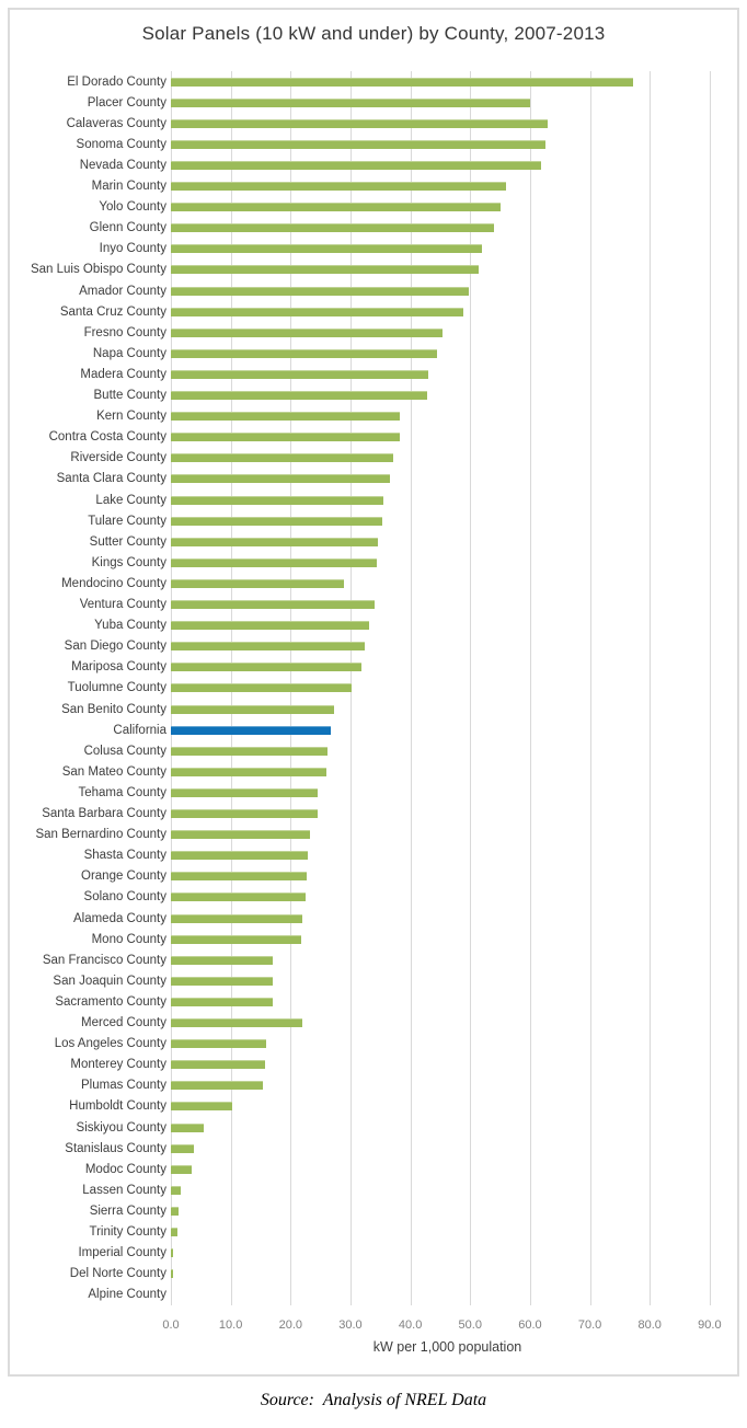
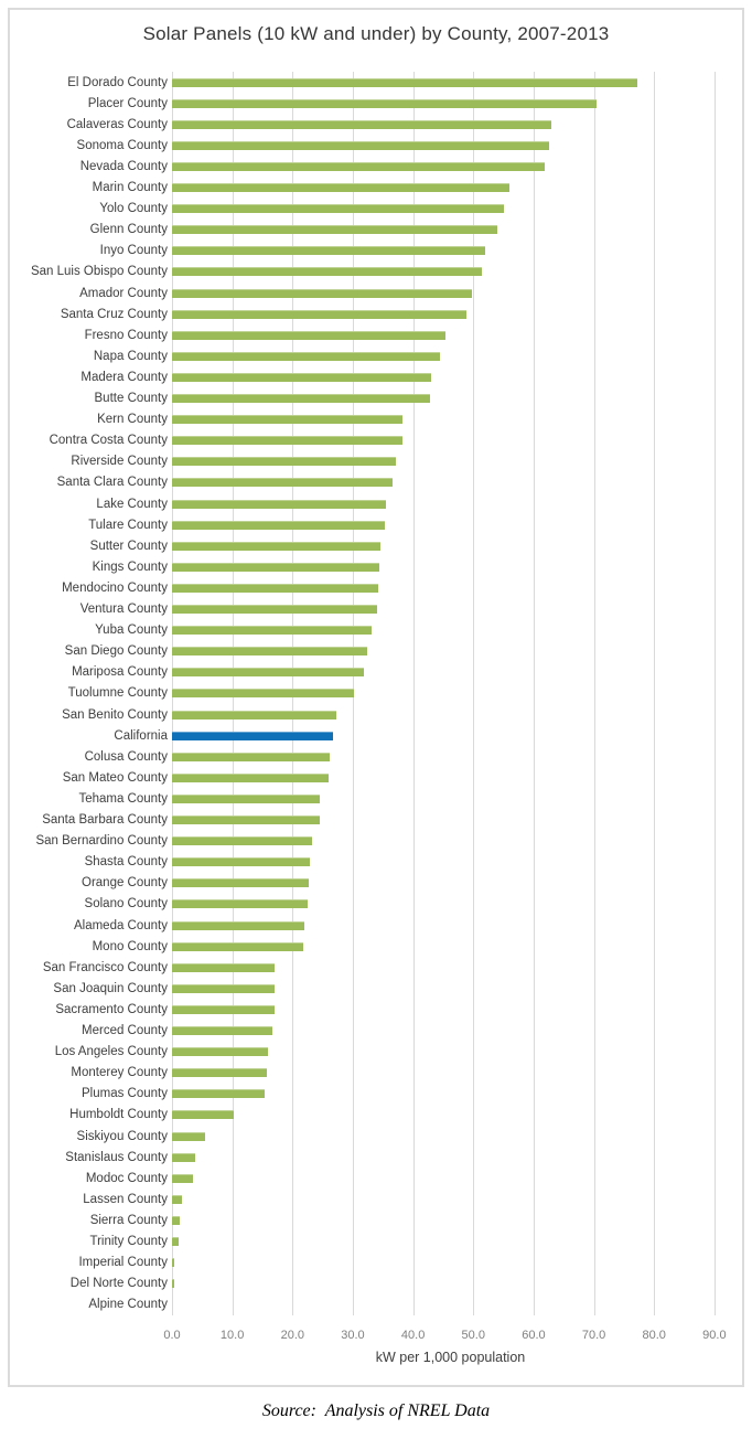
Placer County: 60 -> 70
Mendocino County: 29 -> 34
Merced County: 22 -> 17
